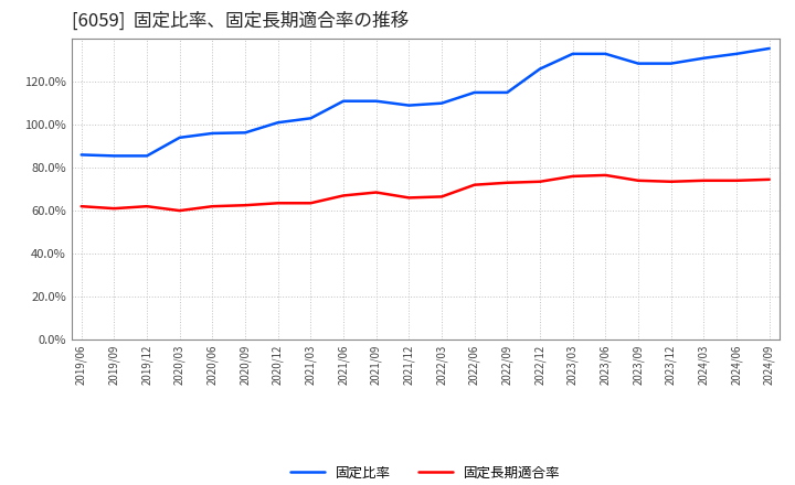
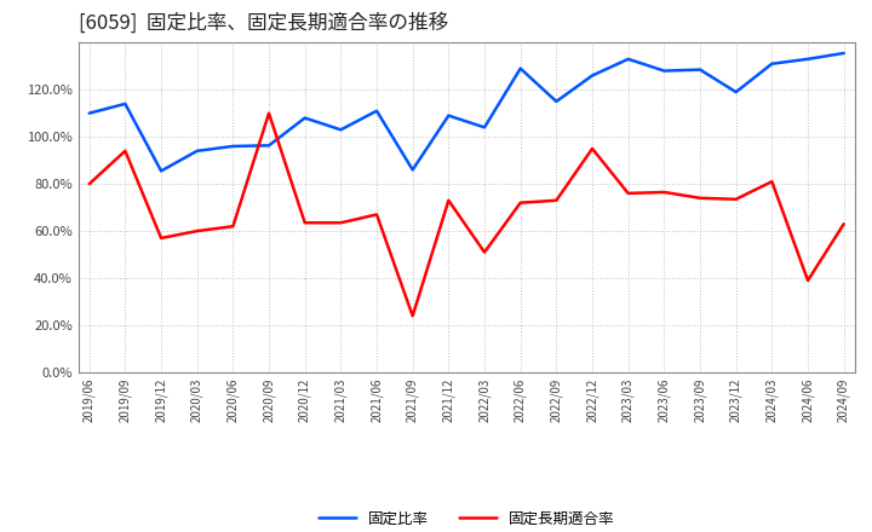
固定比率/2019/06: 86% -> 110%
固定長期適合率/2019/06: 62% -> 80%
固定比率/2019/09: 85% -> 114%
固定長期適合率/2019/09: 61% -> 94%
固定長期適合率/2019/12: 62% -> 57%
固定長期適合率/2020/09: 62% -> 110%
固定比率/2020/12: 101% -> 108%
固定比率/2021/09: 111% -> 86%
固定長期適合率/2021/09: 69% -> 24%
固定長期適合率/2021/12: 66% -> 73%
固定比率/2022/03: 110% -> 104%
固定長期適合率/2022/03: 67% -> 51%
固定比率/2022/06: 115% -> 129%
固定長期適合率/2022/12: 73% -> 95%
固定比率/2023/06: 133% -> 128%
固定比率/2023/12: 128% -> 119%
固定長期適合率/2024/03: 74% -> 81%
固定長期適合率/2024/06: 74% -> 39%
固定長期適合率/2024/09: 74% -> 63%
